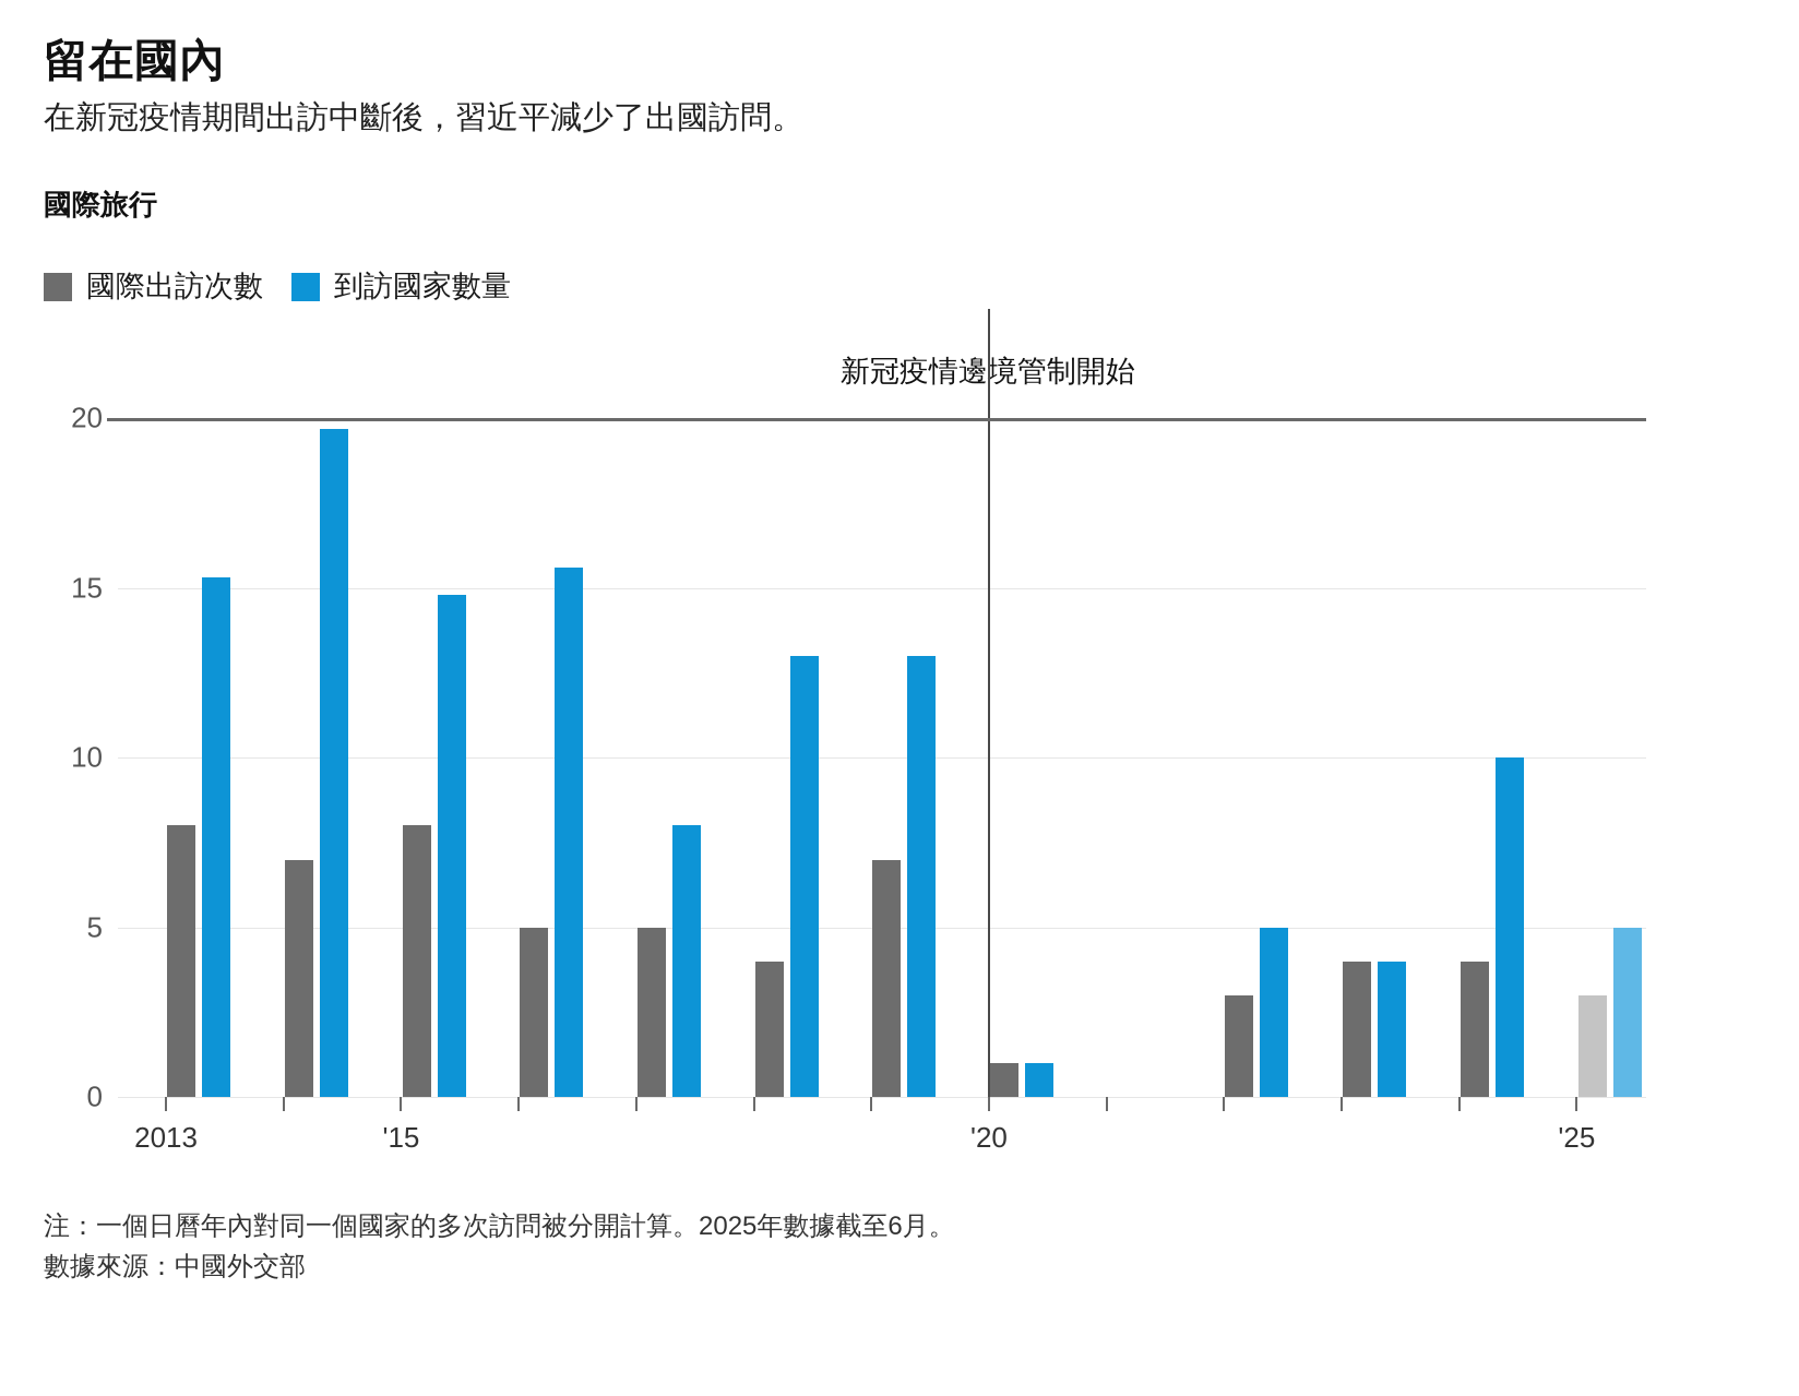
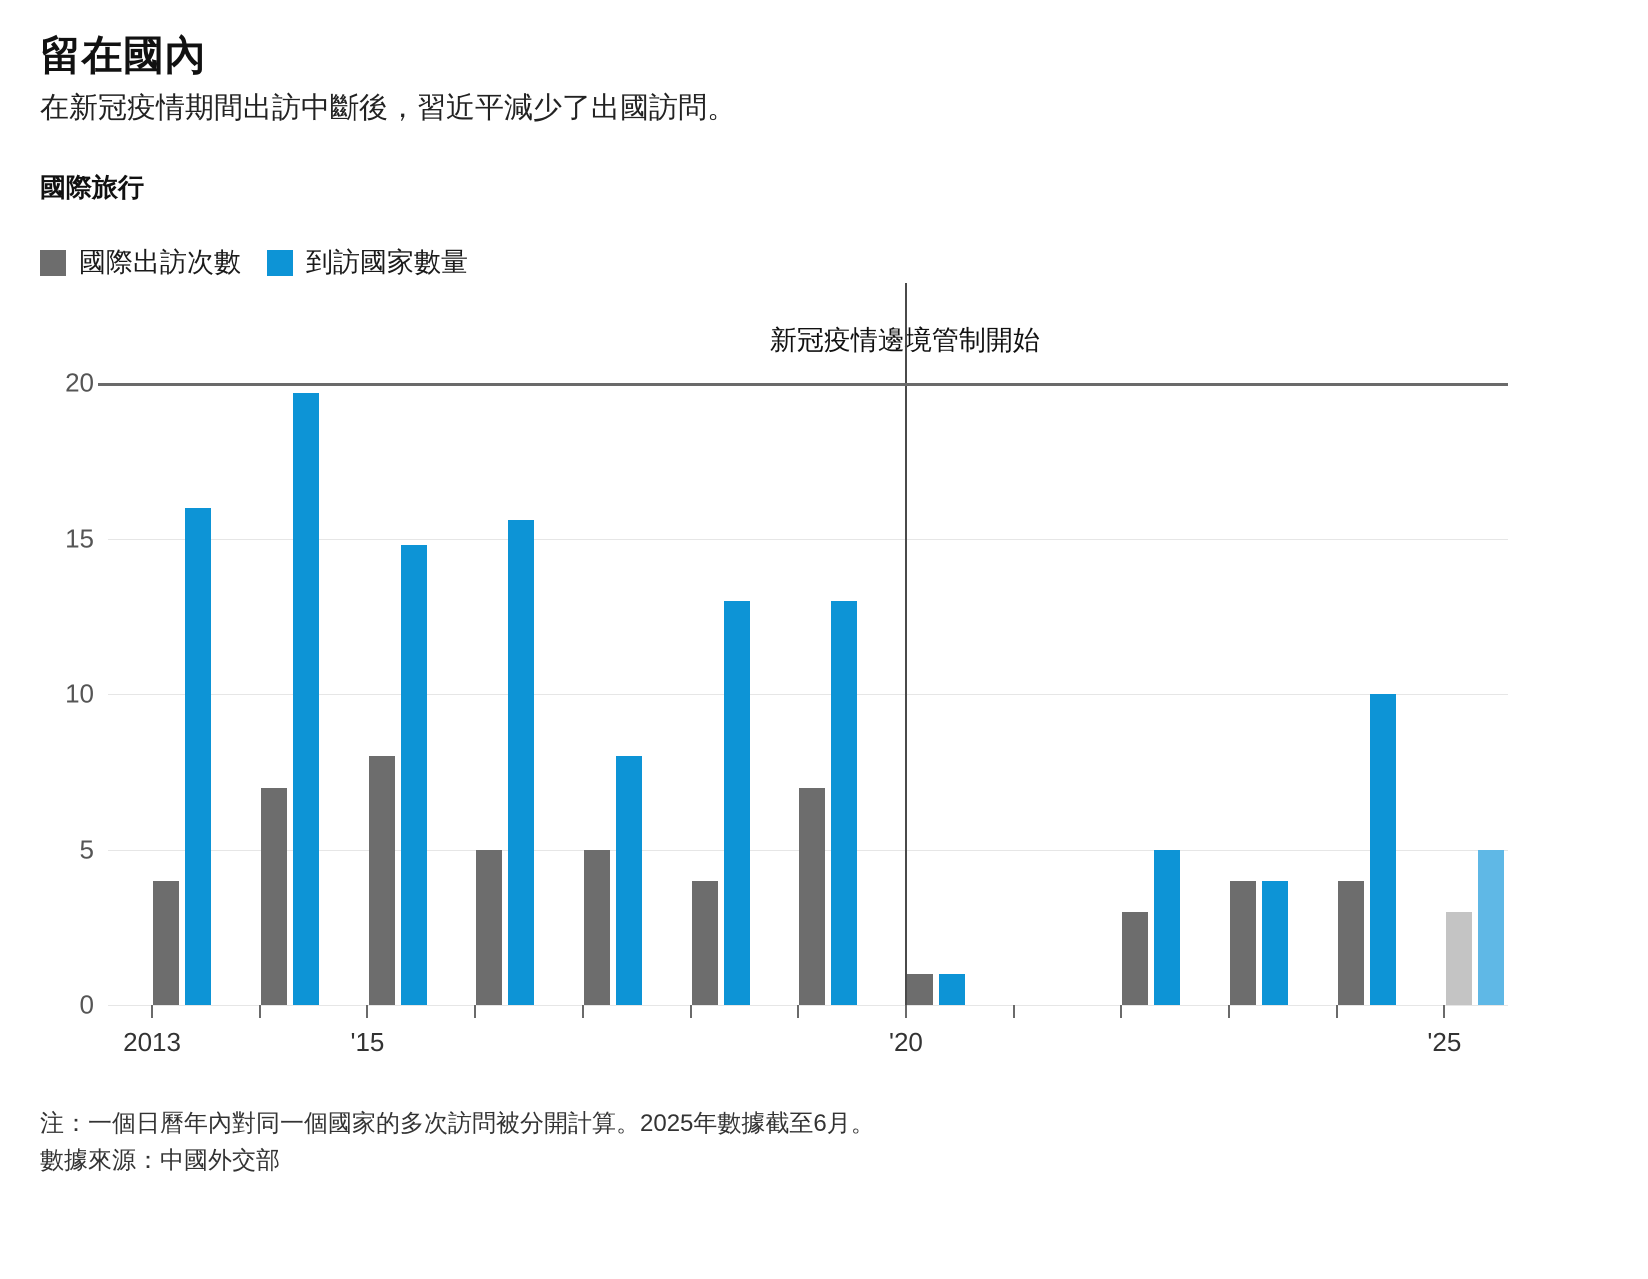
國際出訪次數/2013: 8 -> 4
到訪國家數量/2013: 15.3 -> 16.0
